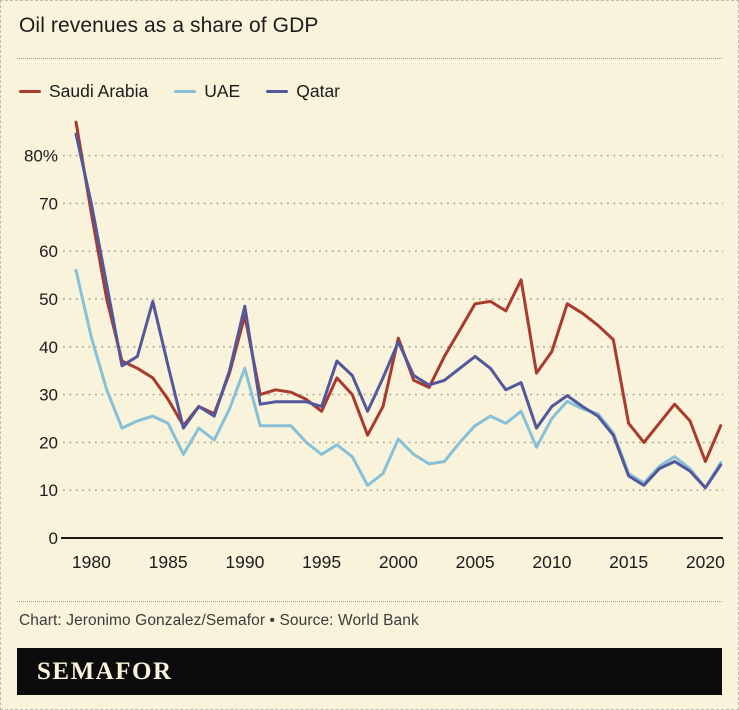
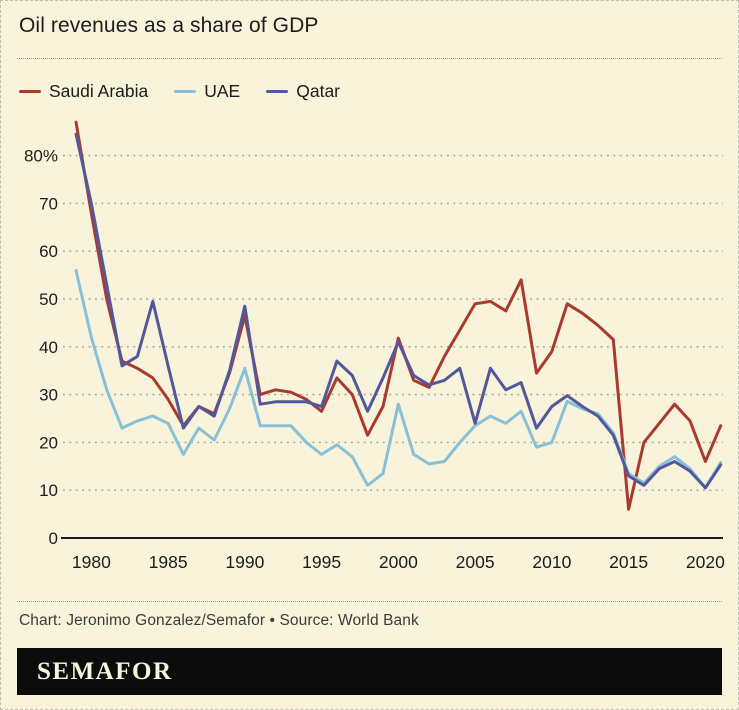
UAE/2000: 21% -> 28%
Qatar/2005: 38% -> 24%
UAE/2010: 25% -> 20%
Saudi Arabia/2015: 24% -> 6%
